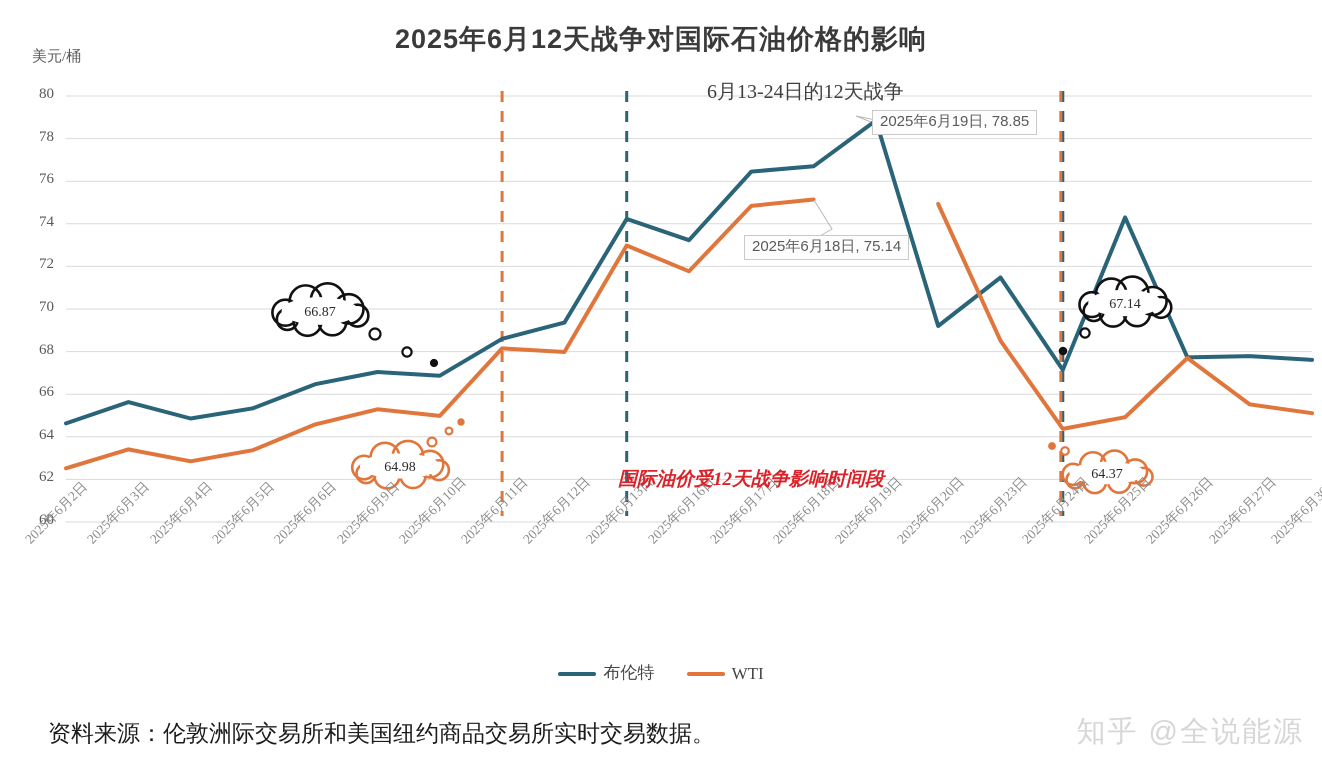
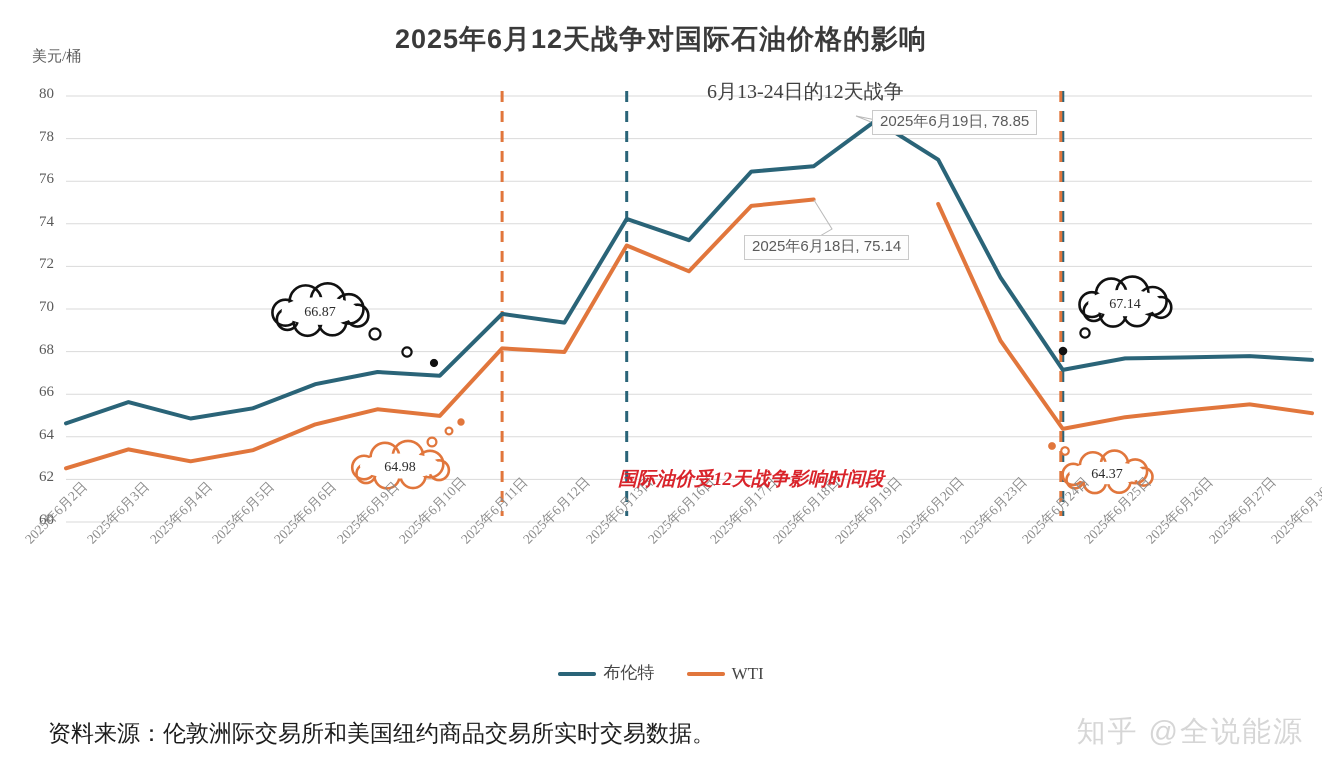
布伦特/2025年6月11日: 68.6 -> 69.8
布伦特/2025年6月20日: 69.2 -> 77.0
布伦特/2025年6月25日: 74.3 -> 67.7
WTI/2025年6月26日: 67.7 -> 65.2
